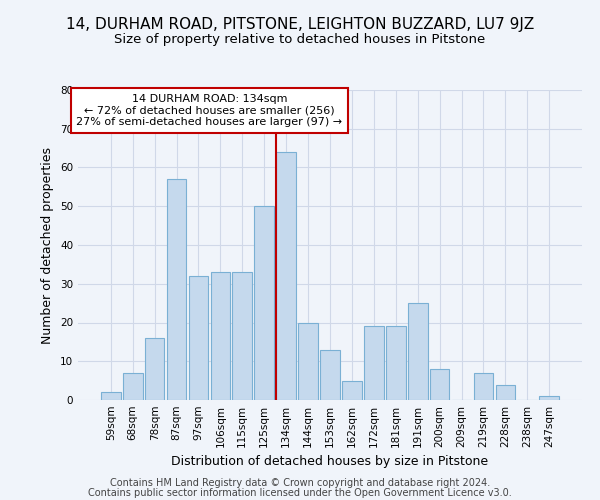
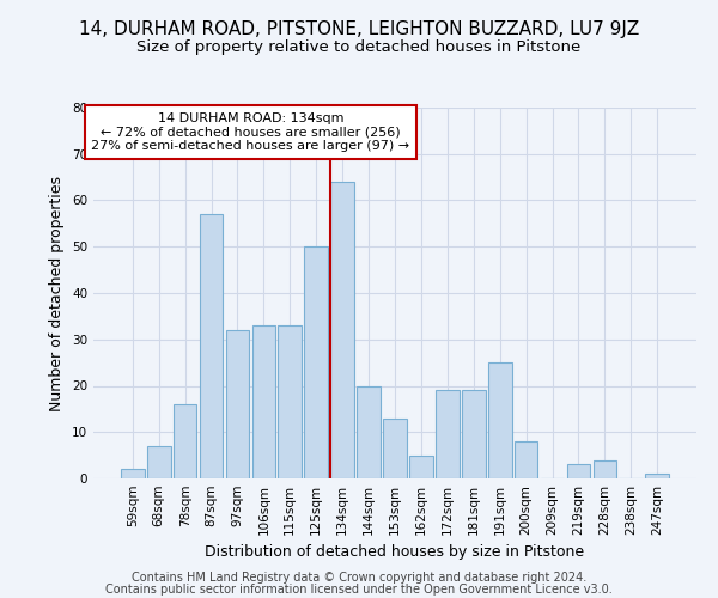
219sqm: 7 -> 3
